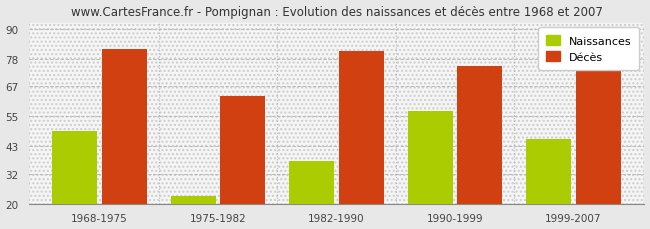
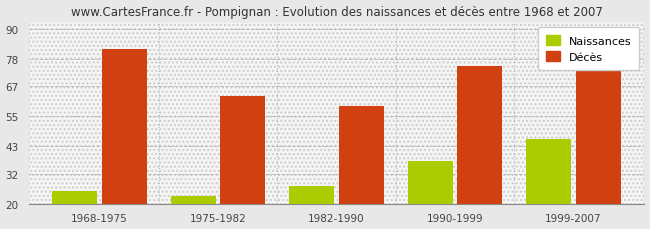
Naissances/1968-1975: 49 -> 25
Naissances/1982-1990: 37 -> 27
Décès/1982-1990: 81 -> 59
Naissances/1990-1999: 57 -> 37
